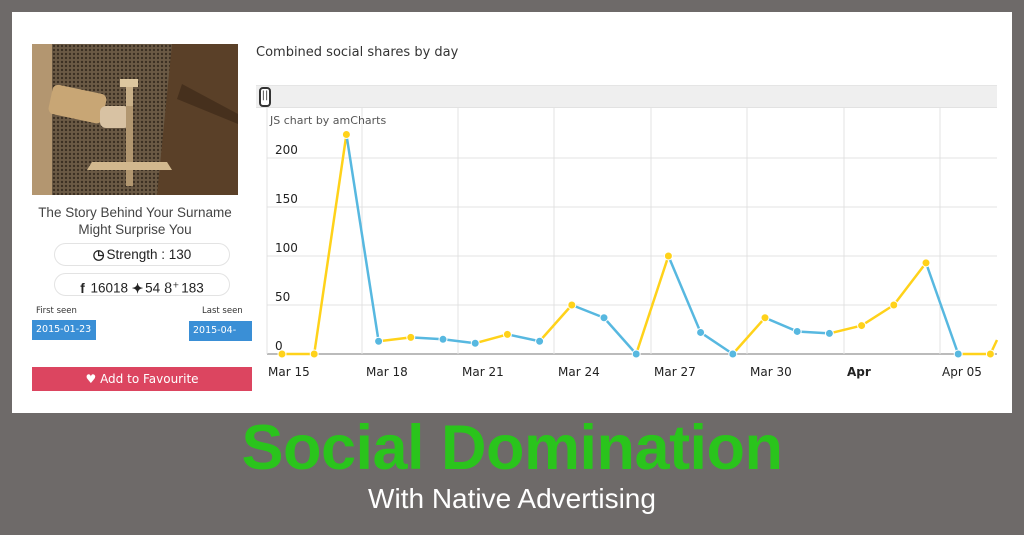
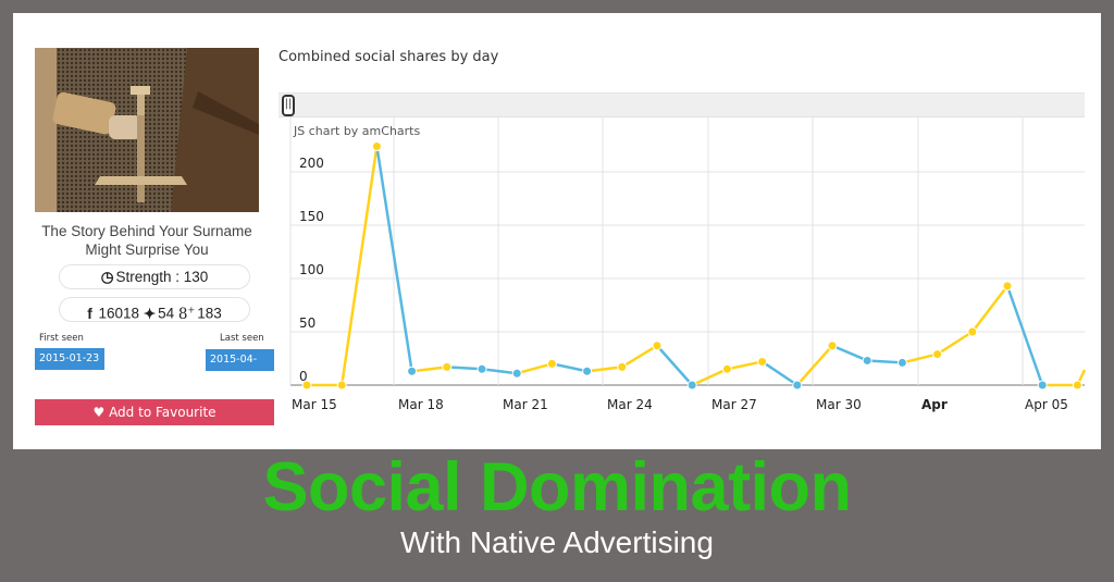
Mar 24: 50 -> 20
Mar 27: 100 -> 20
